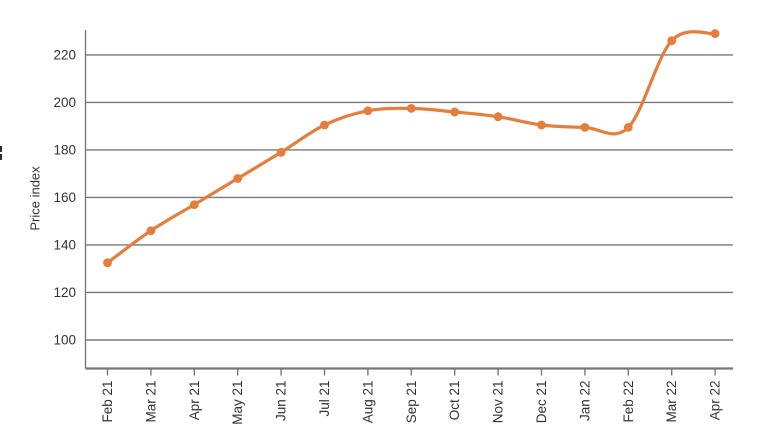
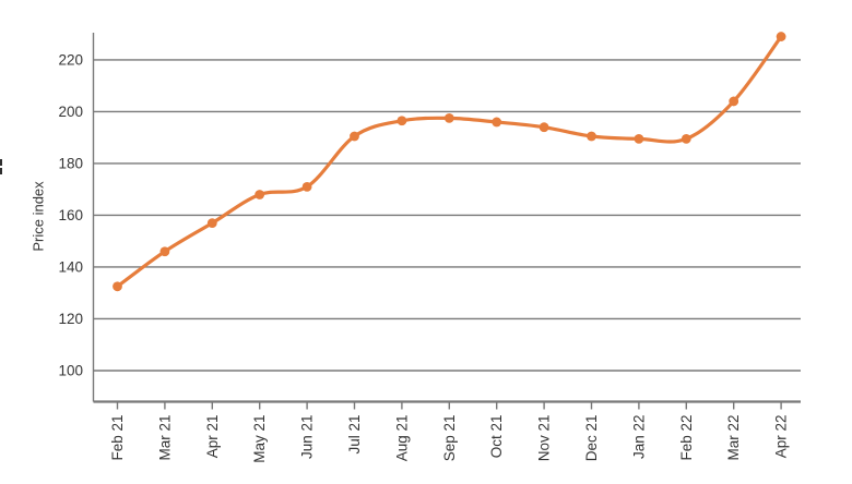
Jun 21: 179 -> 171
Mar 22: 226 -> 204
